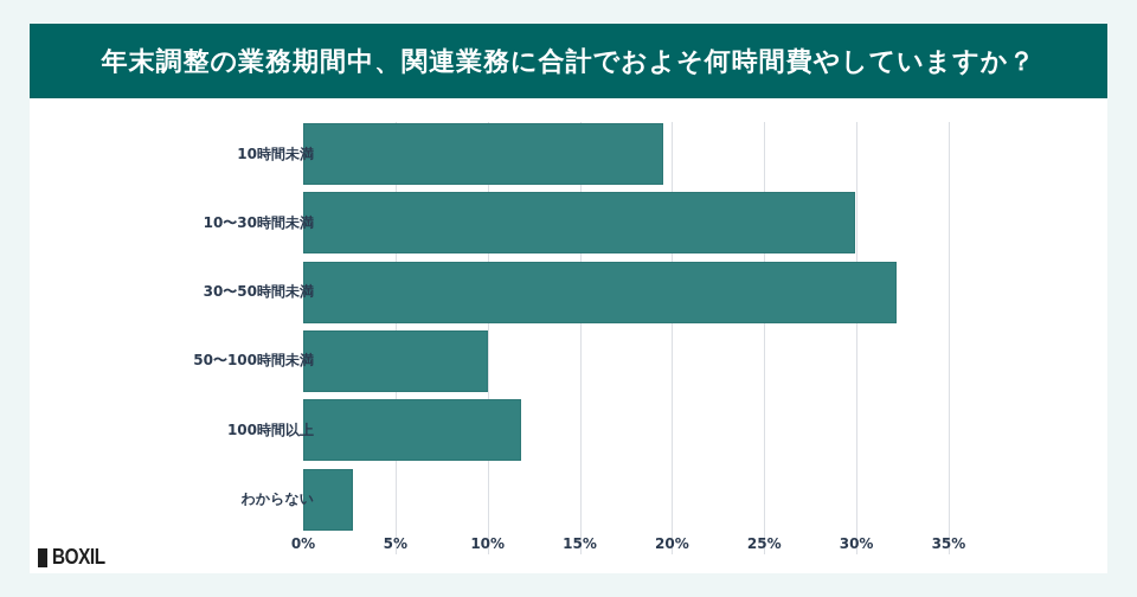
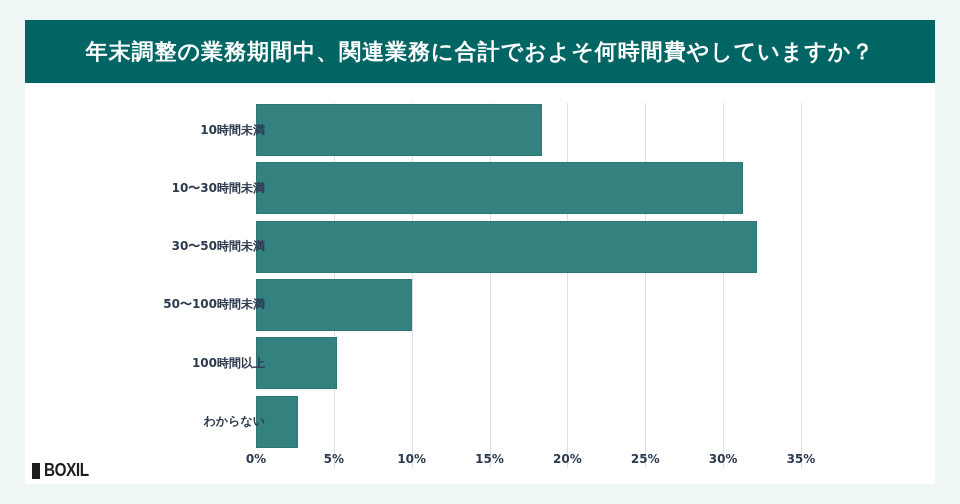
10時間未満: 19.5% -> 18.4%
10〜30時間未満: 29.9% -> 31.3%
100時間以上: 11.8% -> 5.2%
